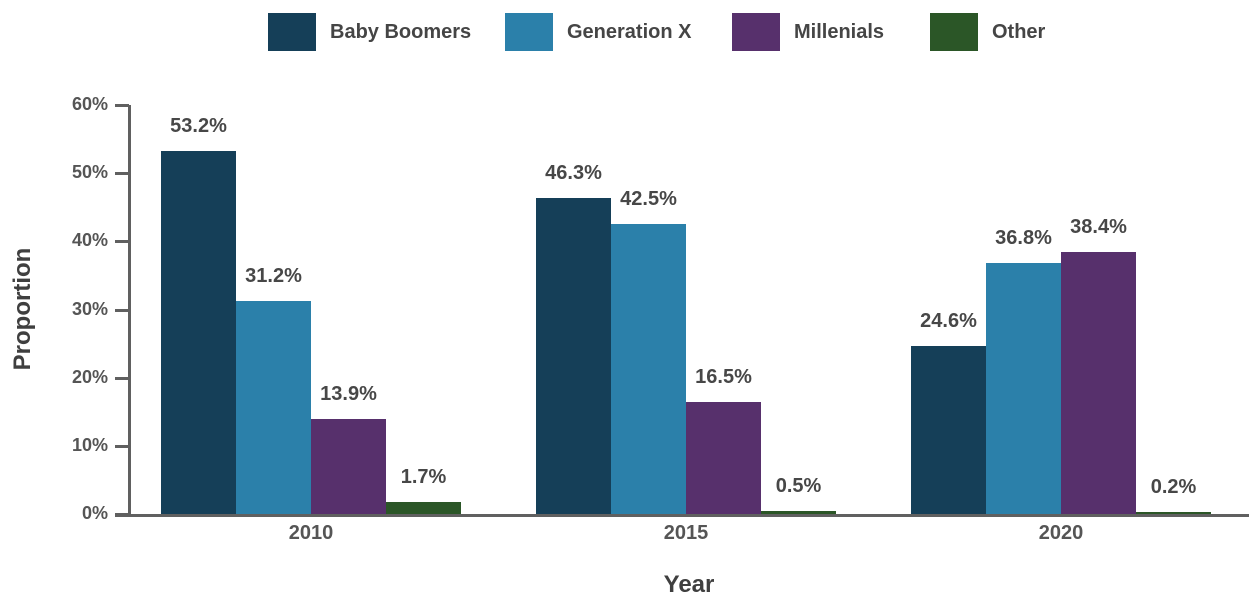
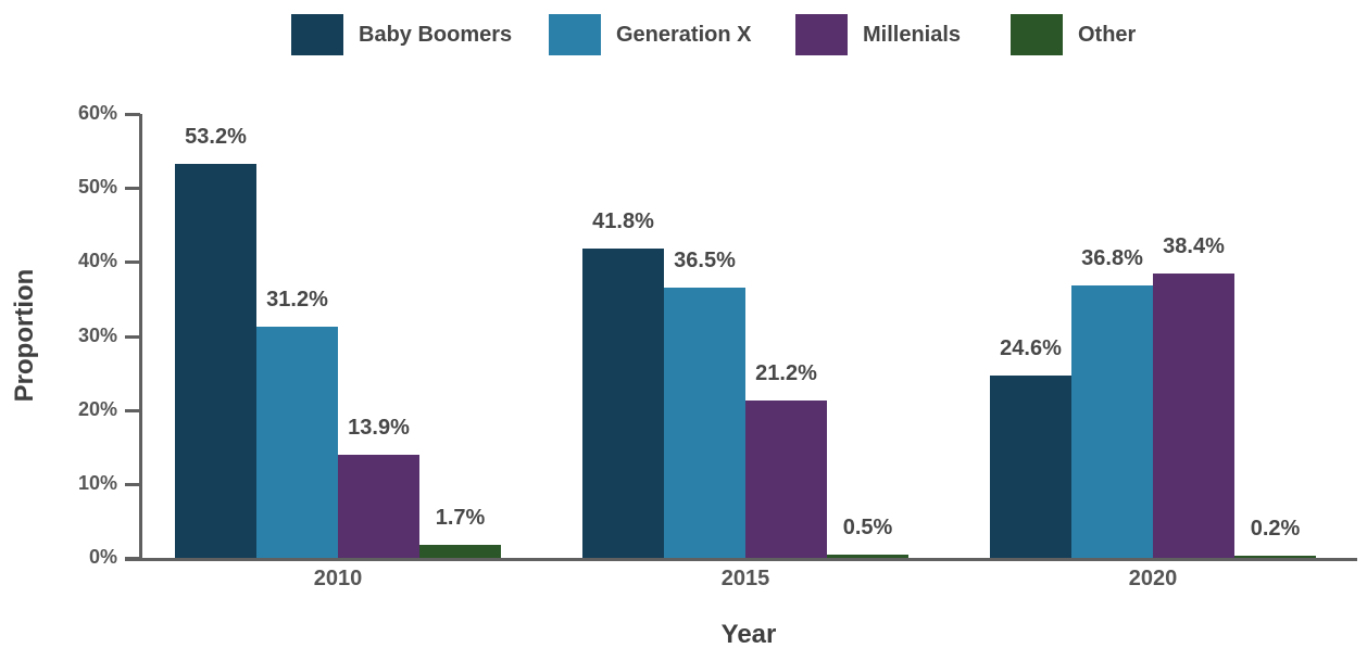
Baby Boomers/2015: 46.3% -> 41.8%
Generation X/2015: 42.5% -> 36.5%
Millenials/2015: 16.5% -> 21.2%
